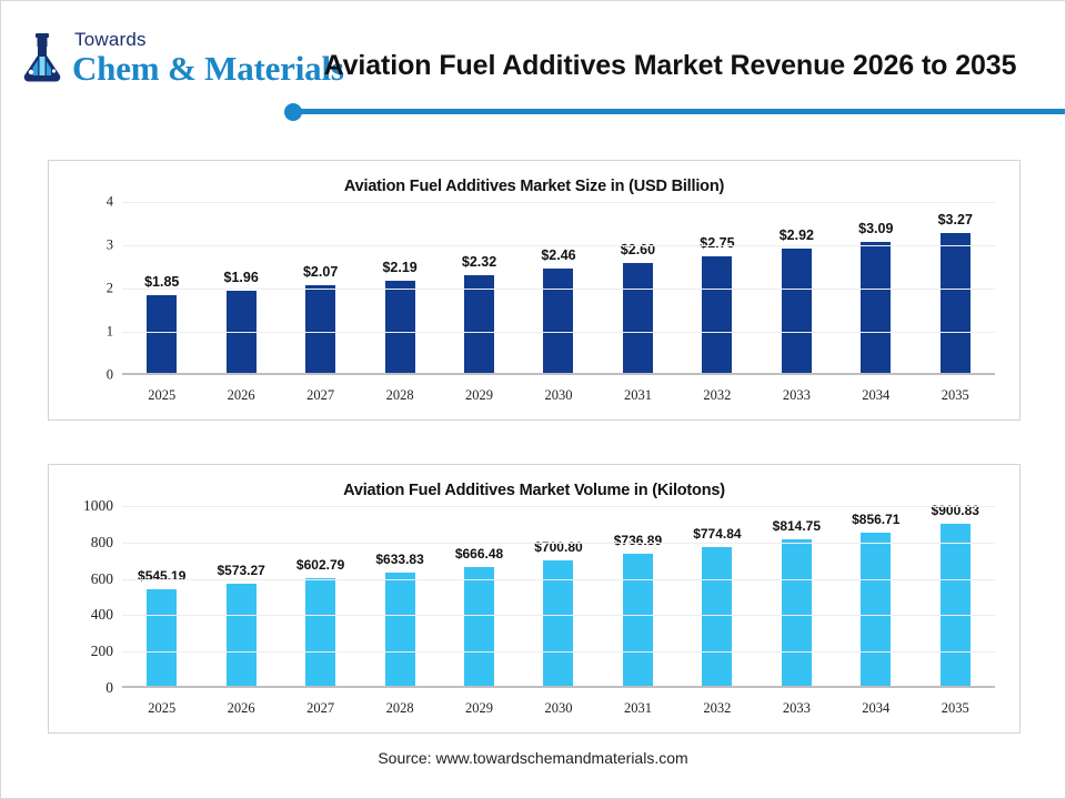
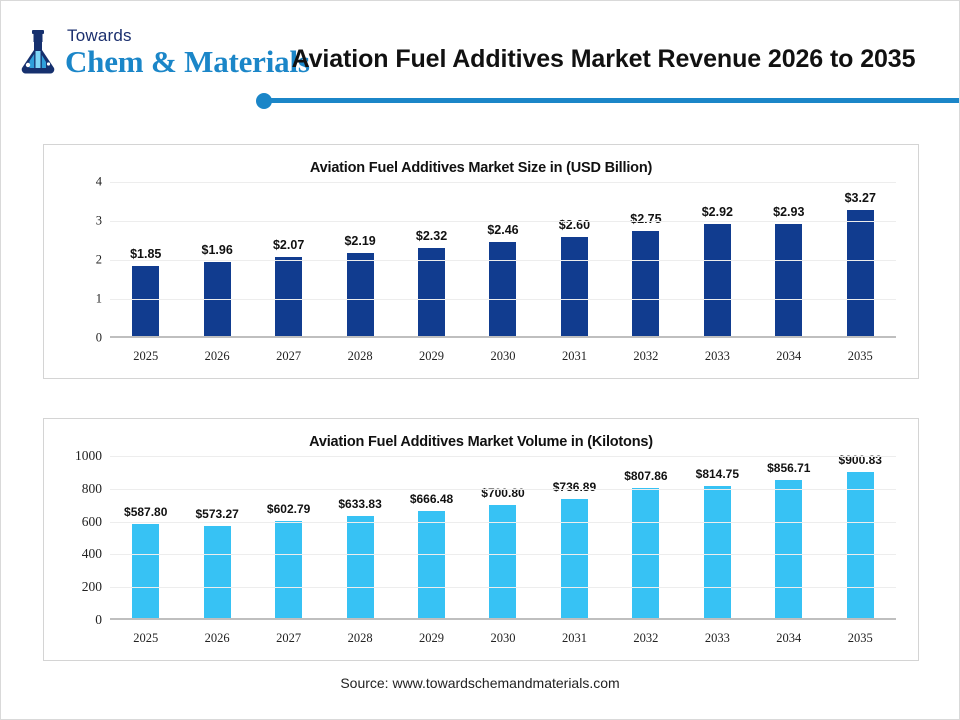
Aviation Fuel Additives Market Size in (USD Billion)/2034: $3.09 -> $2.93
Aviation Fuel Additives Market Volume in (Kilotons)/2025: $545.19 -> $587.80
Aviation Fuel Additives Market Volume in (Kilotons)/2032: $774.84 -> $807.86
